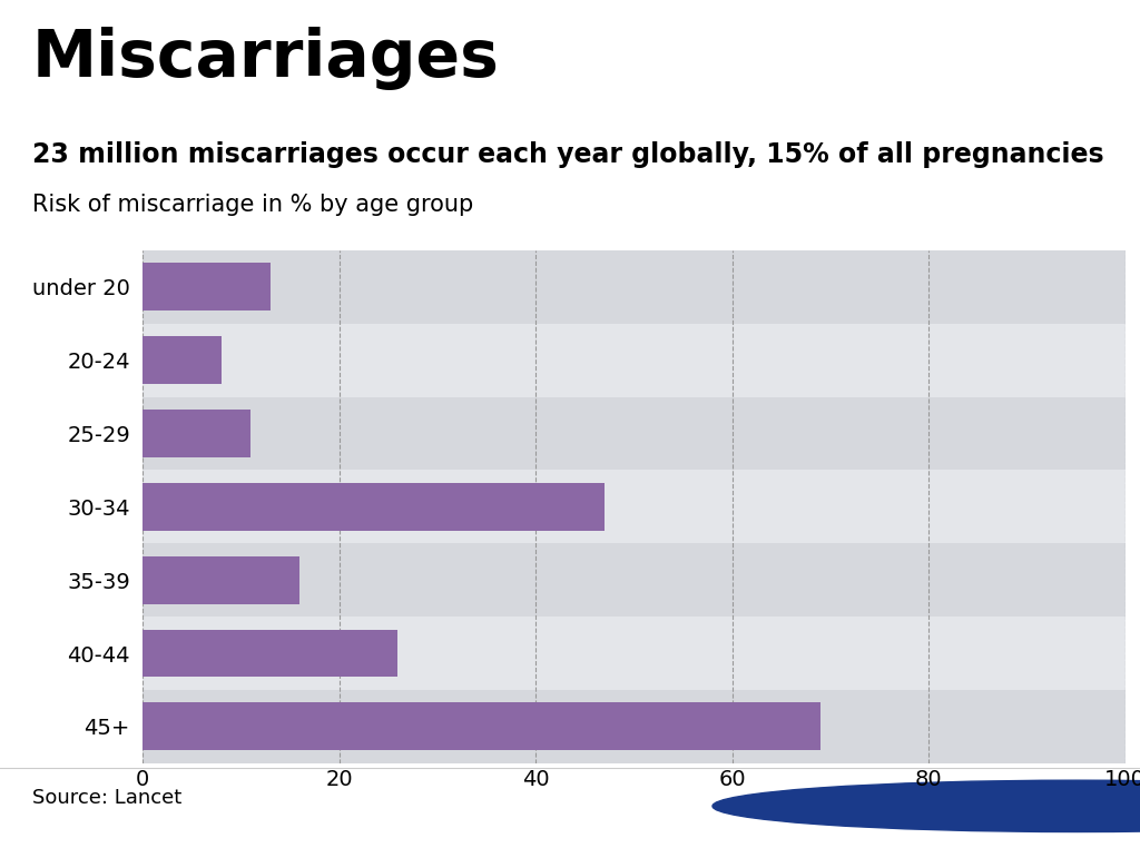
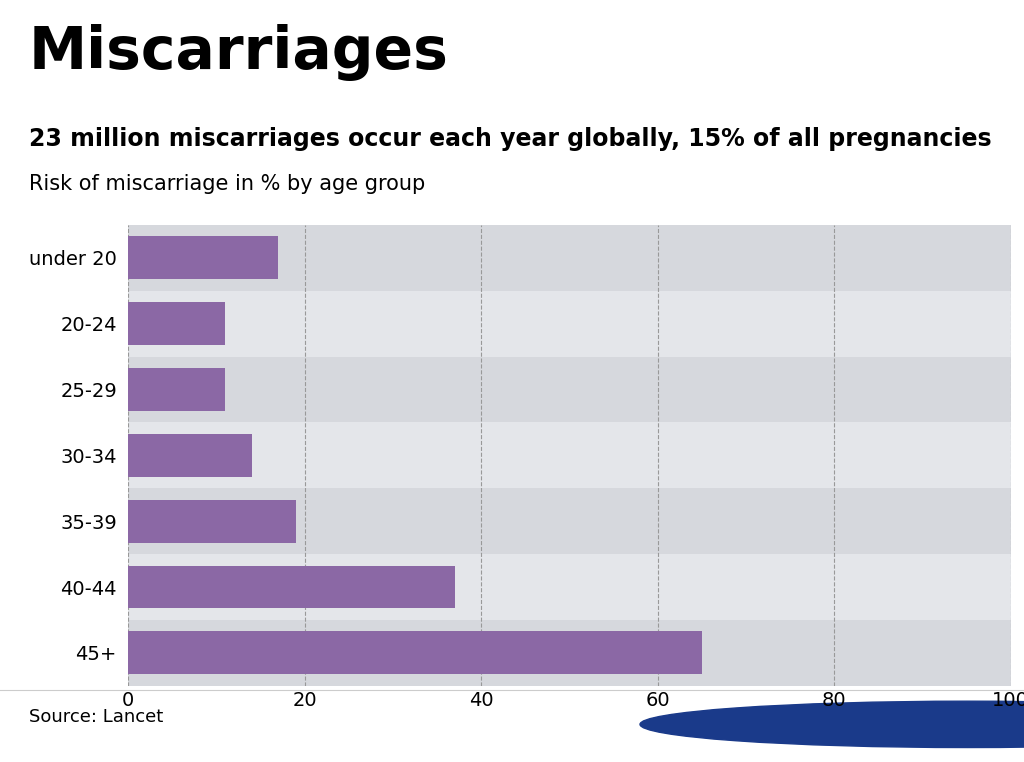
under 20: 13 -> 17
20-24: 8 -> 11
30-34: 47 -> 14
35-39: 16 -> 19
40-44: 26 -> 37
45+: 69 -> 65
